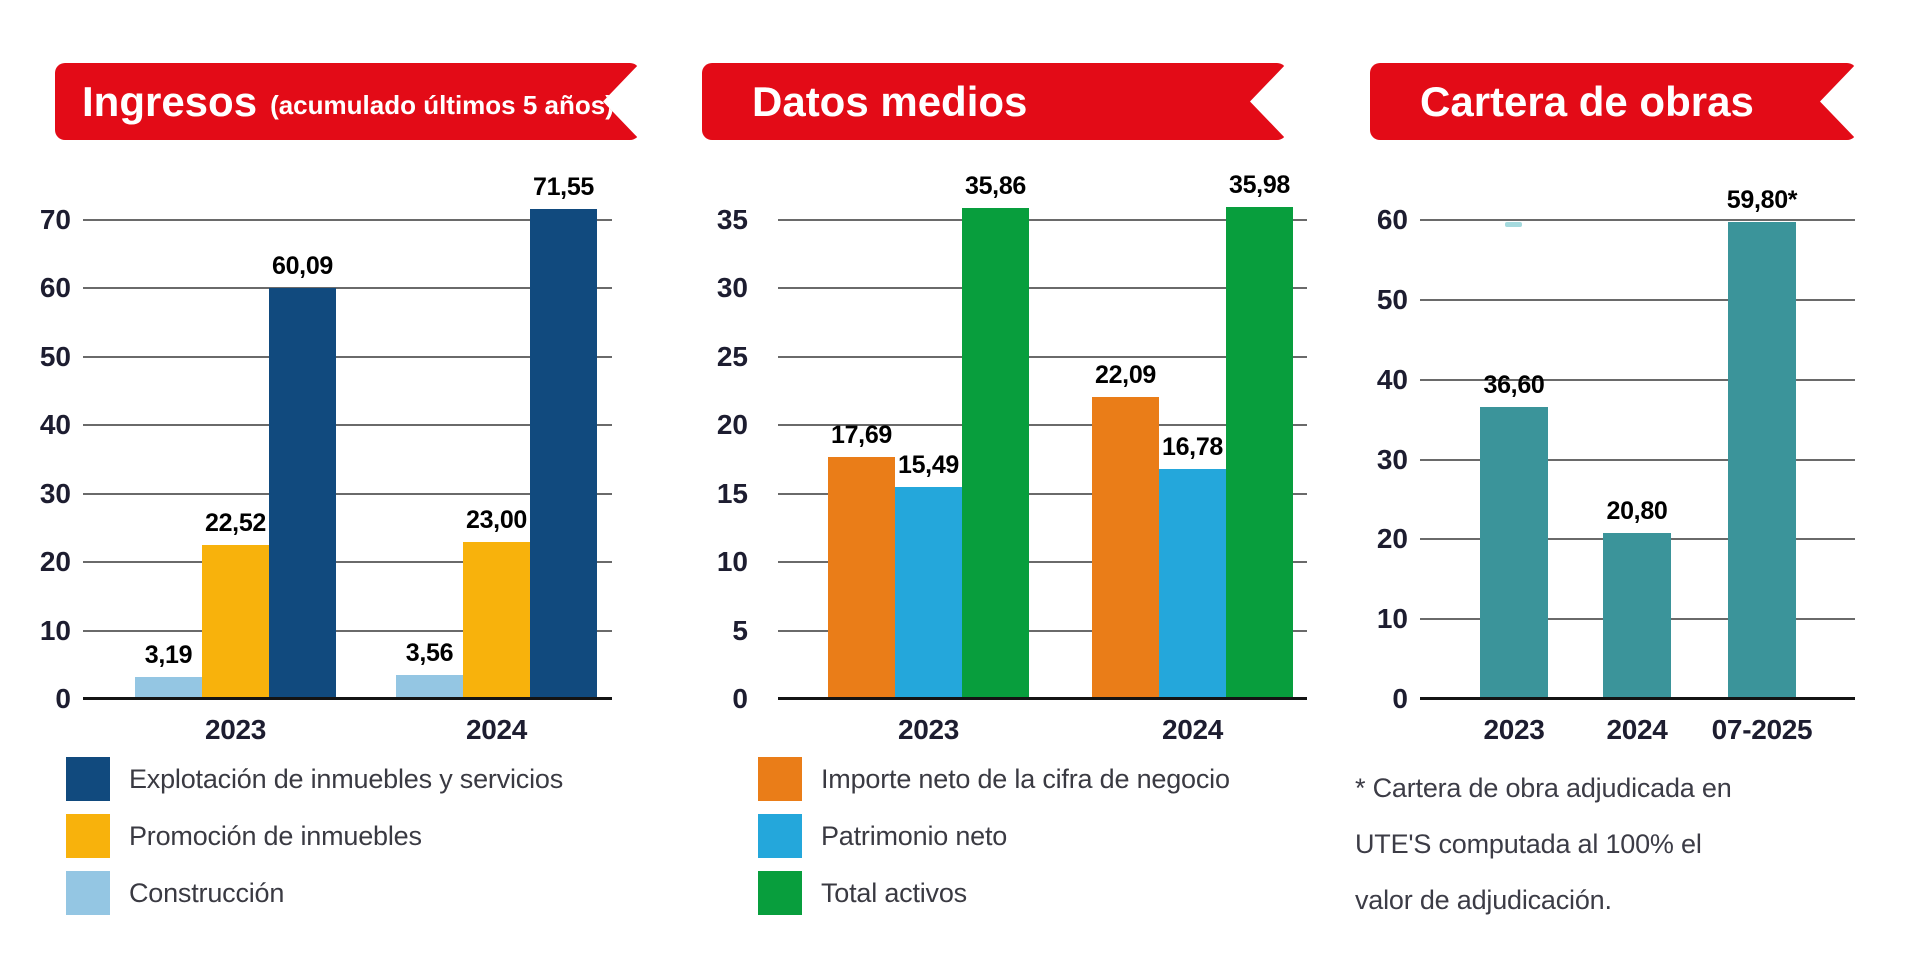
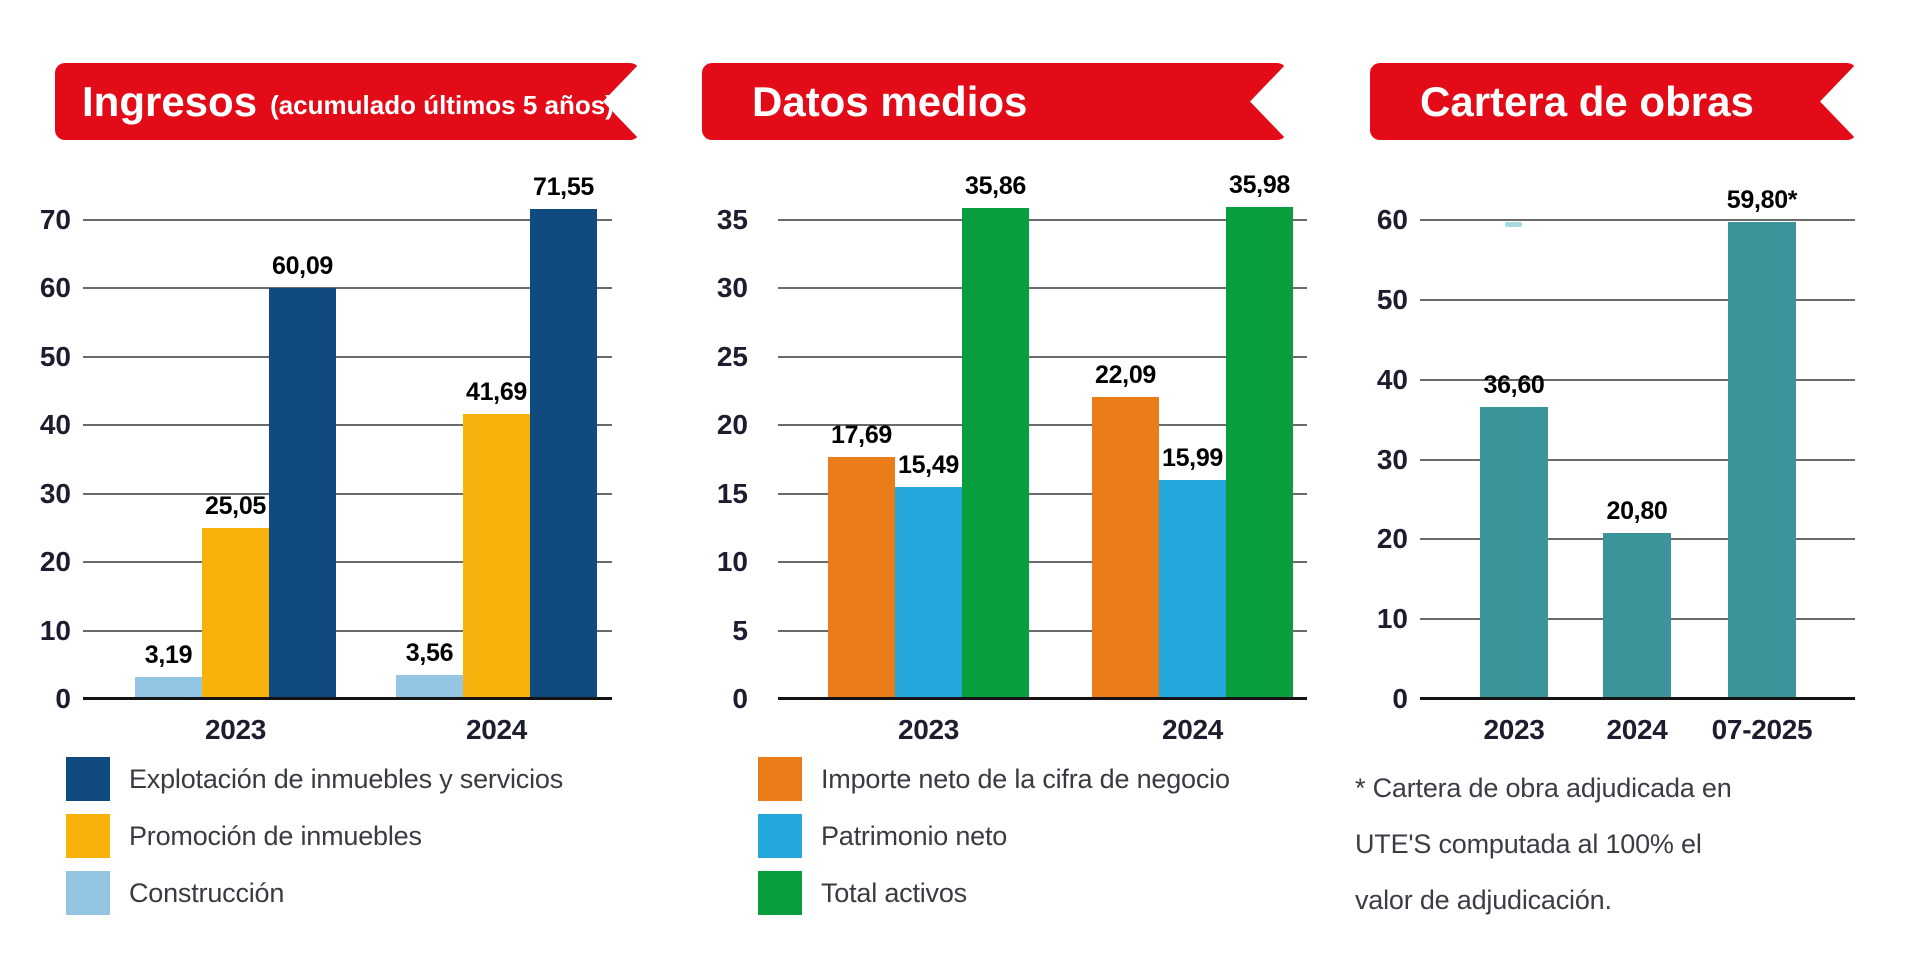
Ingresos (acumulado últimos 5 años)/Promoción de inmuebles/2023: 22,52 -> 25,05
Ingresos (acumulado últimos 5 años)/Promoción de inmuebles/2024: 23,00 -> 41,69
Datos medios/Patrimonio neto/2024: 16,78 -> 15,99
